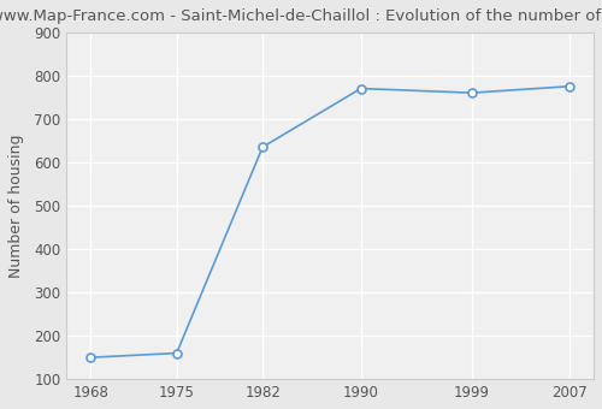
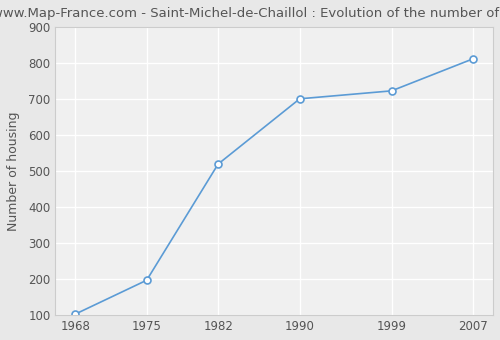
1968: 150 -> 103
1975: 160 -> 197
1982: 635 -> 519
1990: 770 -> 700
1999: 760 -> 722
2007: 775 -> 811
